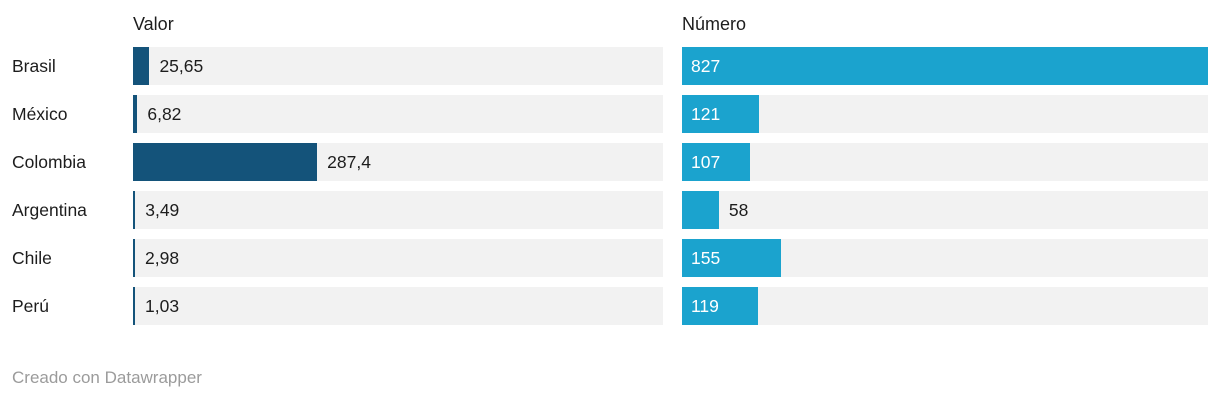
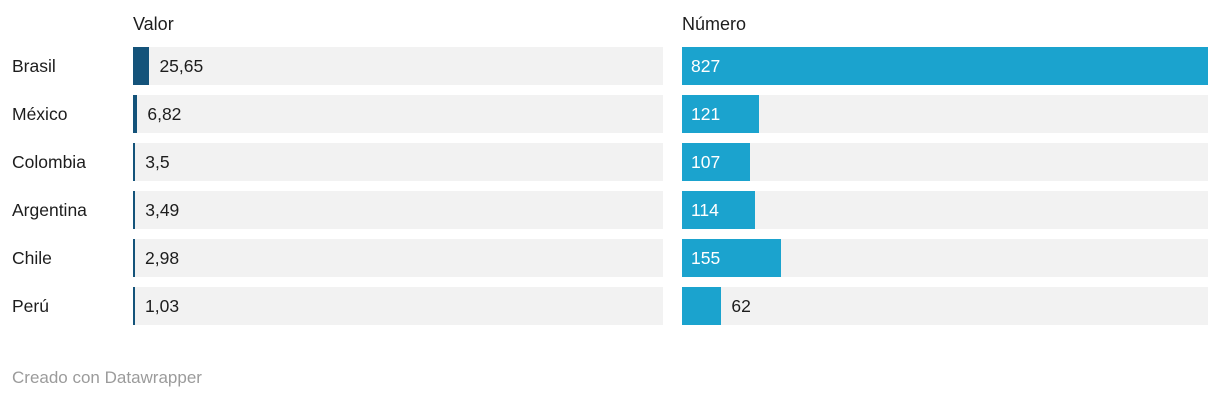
Valor/Colombia: 287,4 -> 3,5
Número/Argentina: 58 -> 114
Número/Perú: 119 -> 62
